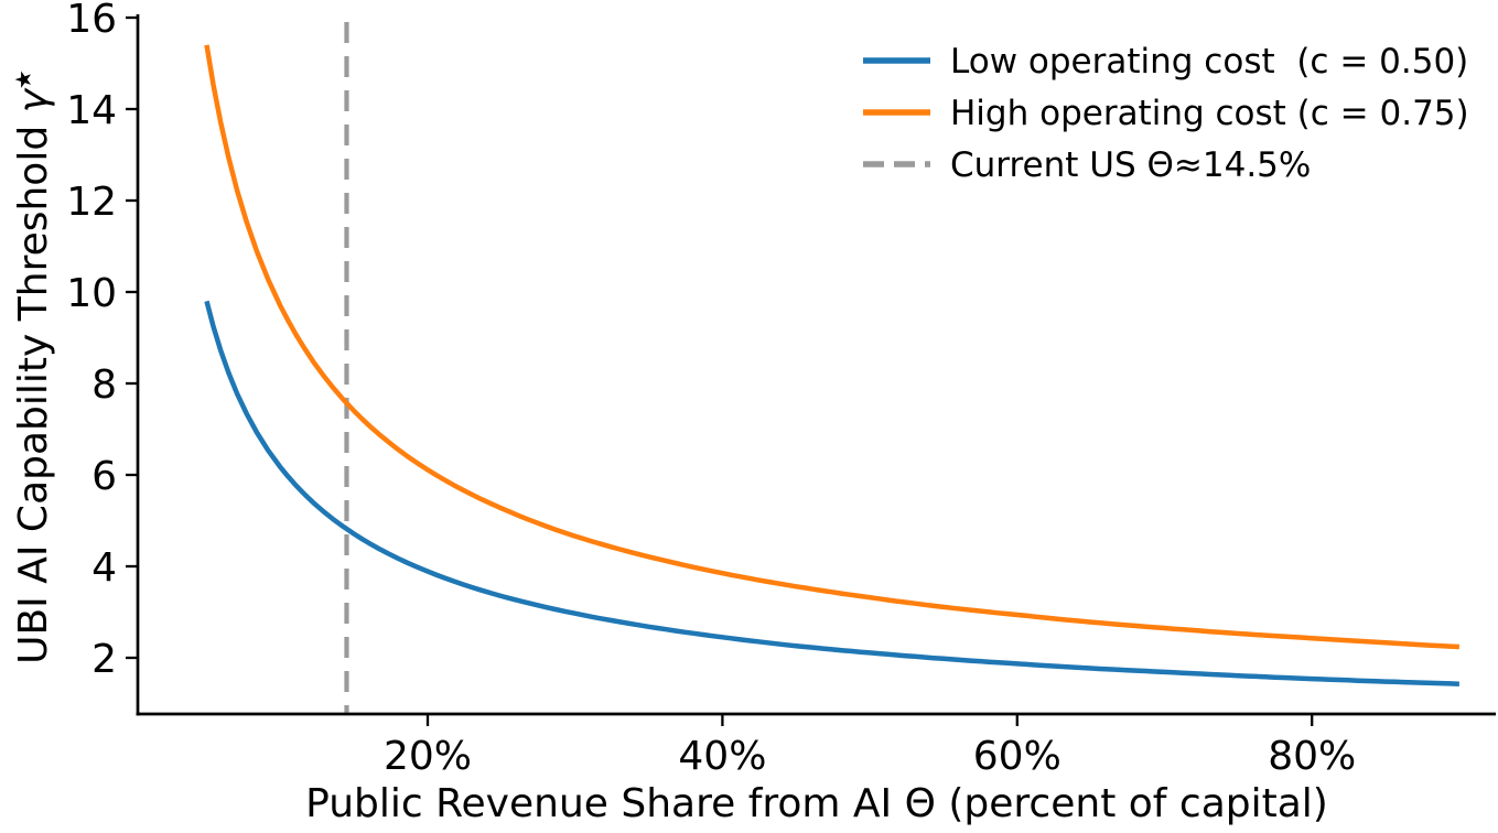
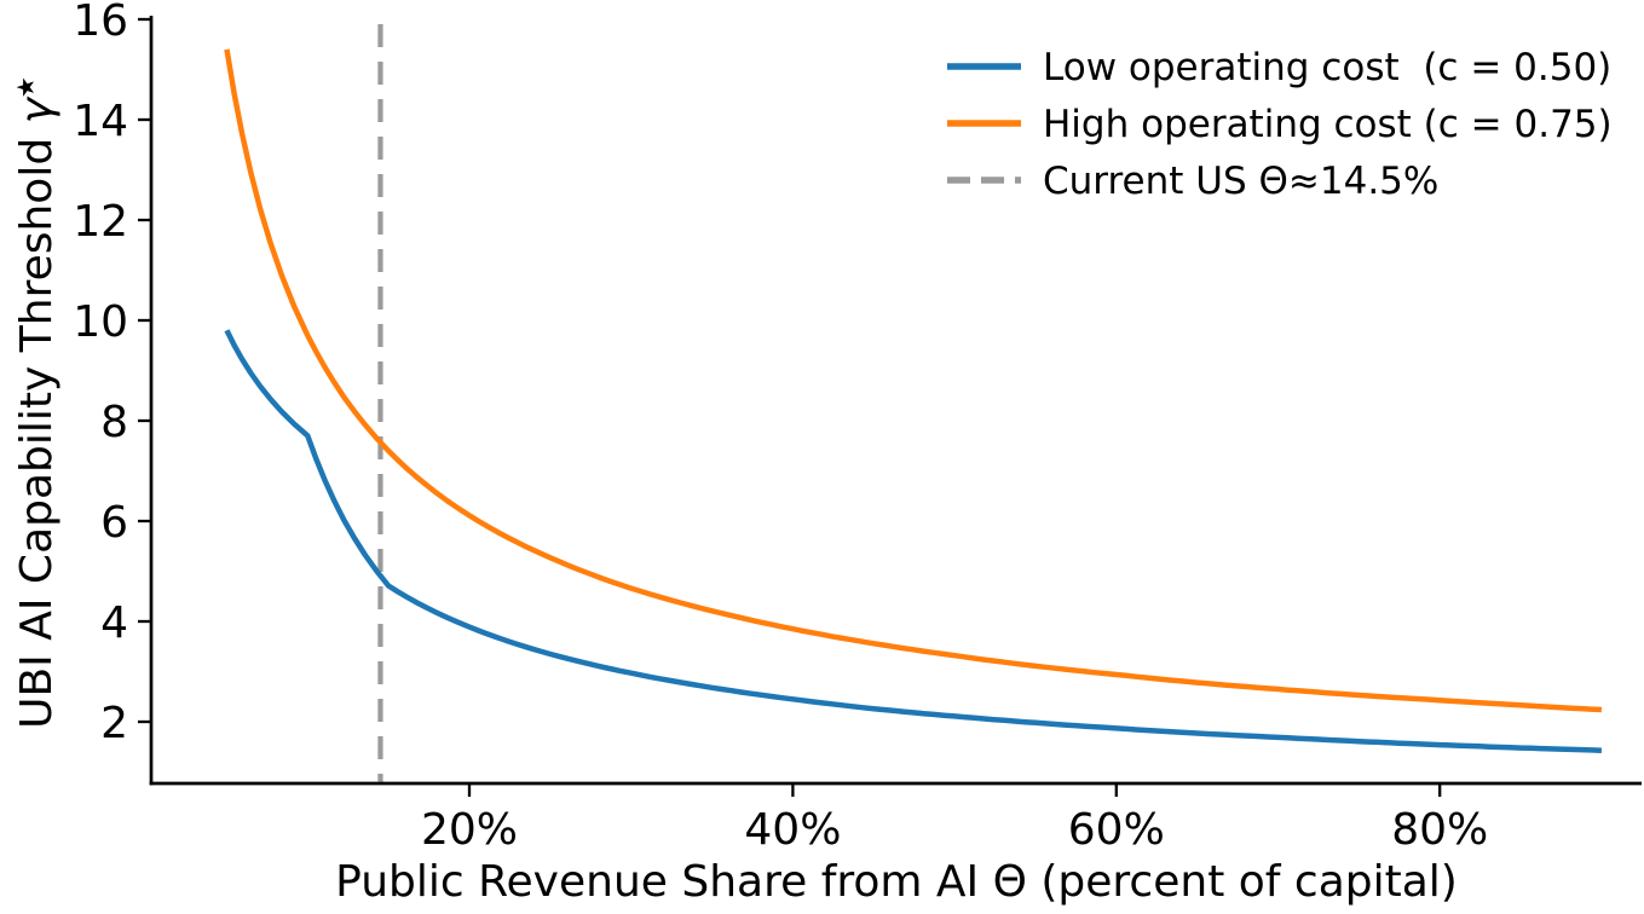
Low operating cost (c = 0.50)/10: 6.2 -> 7.7
